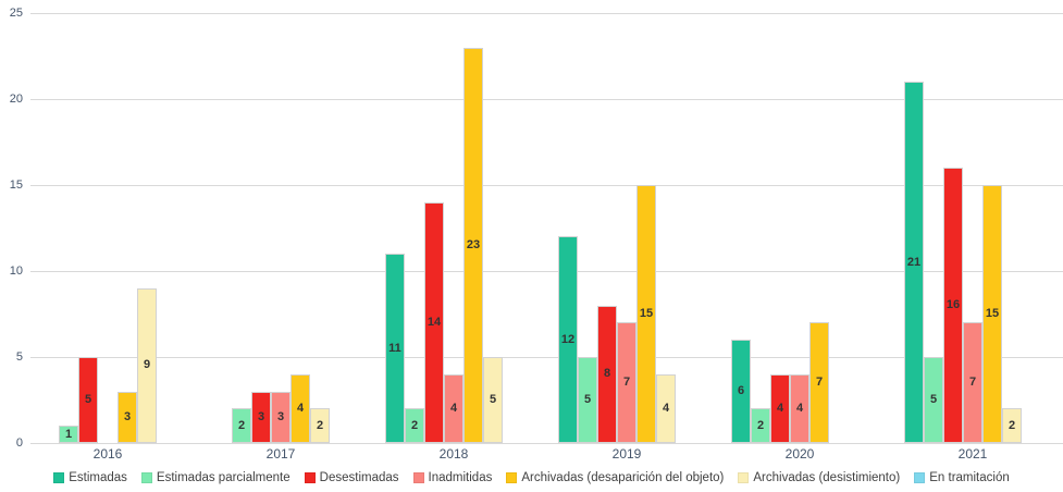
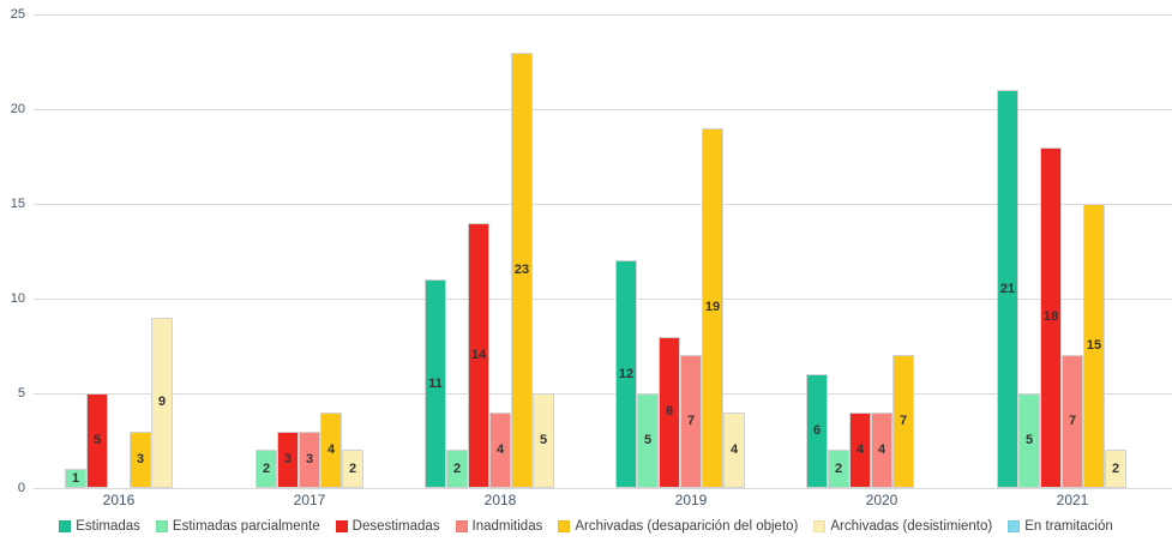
Archivadas (desaparición del objeto)/2019: 15 -> 19
Desestimadas/2021: 16 -> 18
